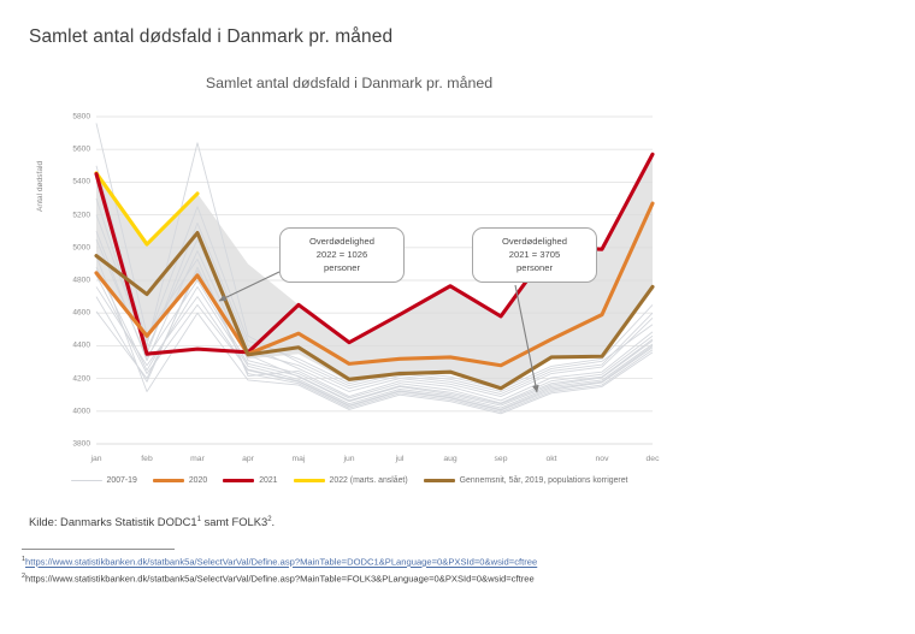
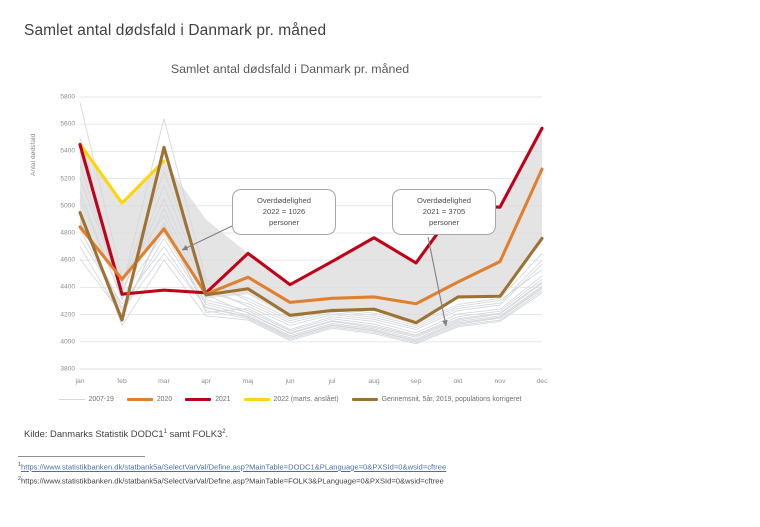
Gennemsnit, 5år, 2019, populations korrigeret/feb: 4720 -> 4160
Gennemsnit, 5år, 2019, populations korrigeret/mar: 5090 -> 5430
